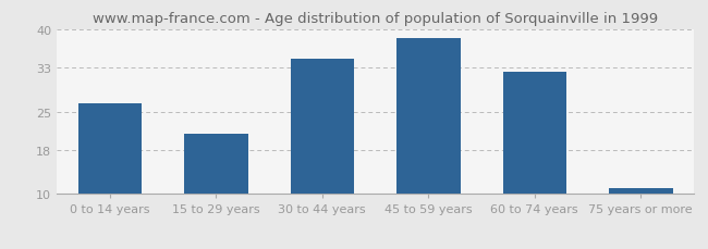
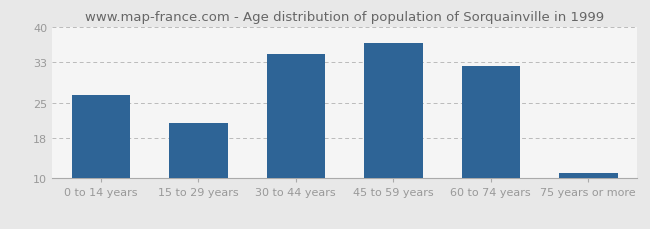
45 to 59 years: 38.4 -> 36.8
